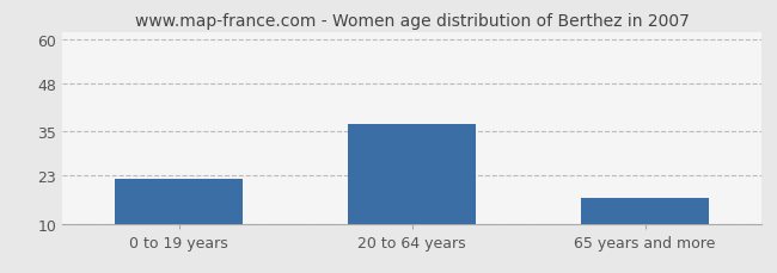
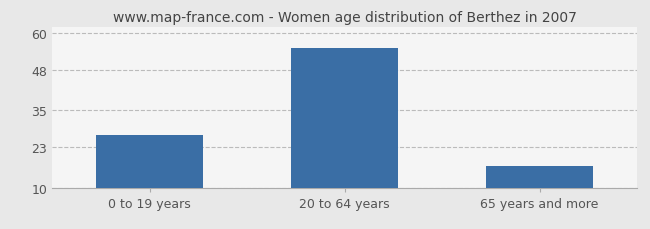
0 to 19 years: 22 -> 27
20 to 64 years: 37 -> 55
